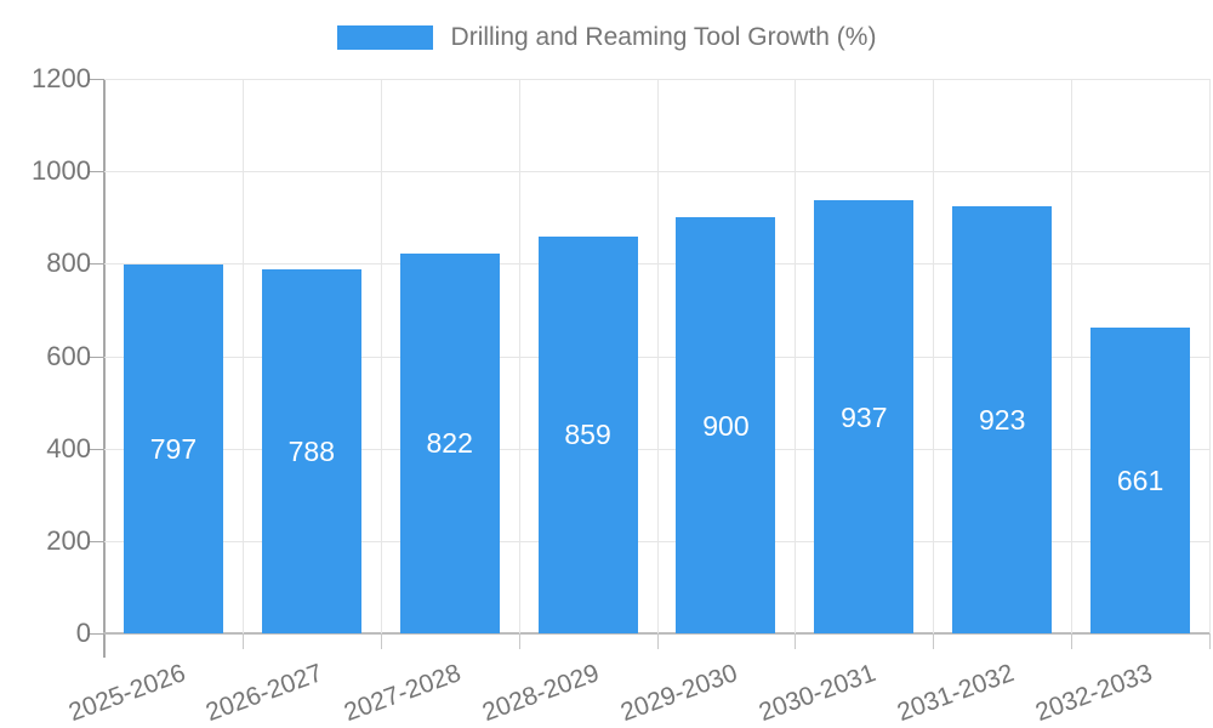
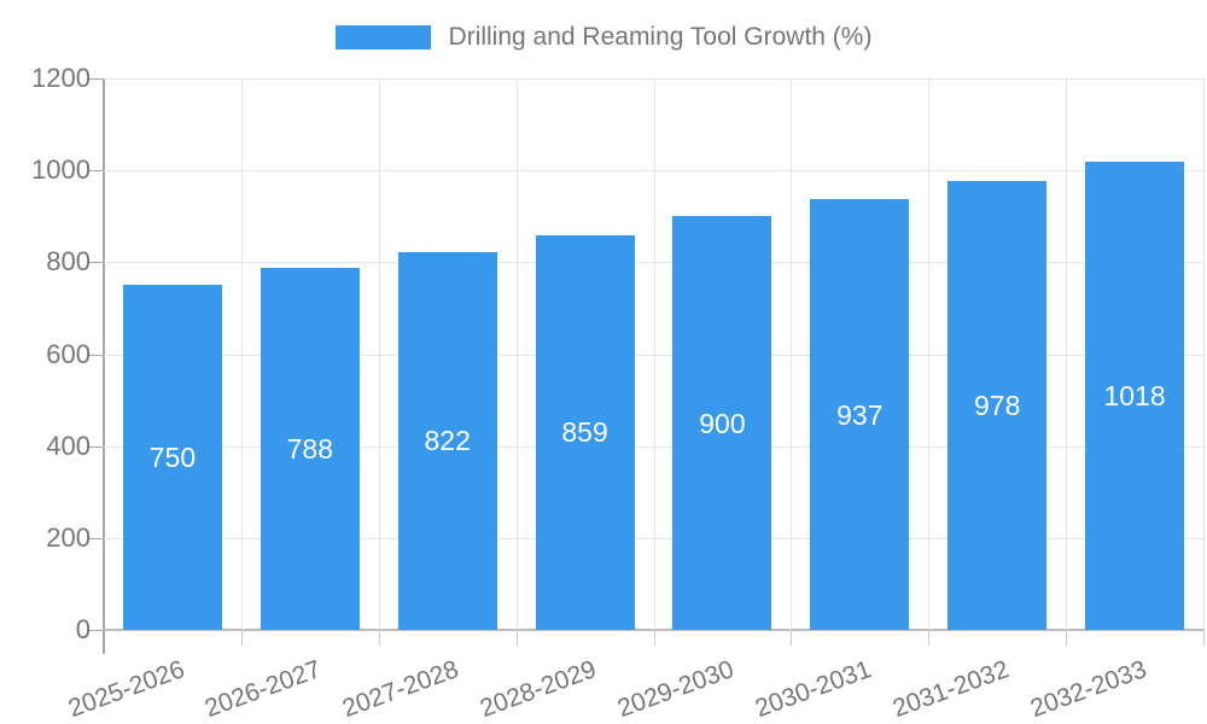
2025-2026: 797 -> 750
2031-2032: 923 -> 978
2032-2033: 661 -> 1018
